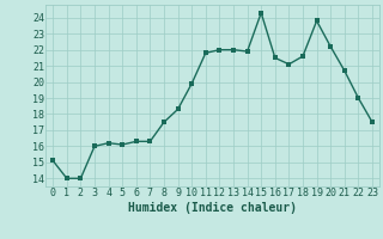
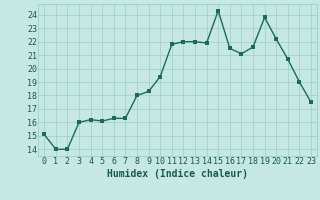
8: 17.5 -> 18.0
10: 19.9 -> 19.4
